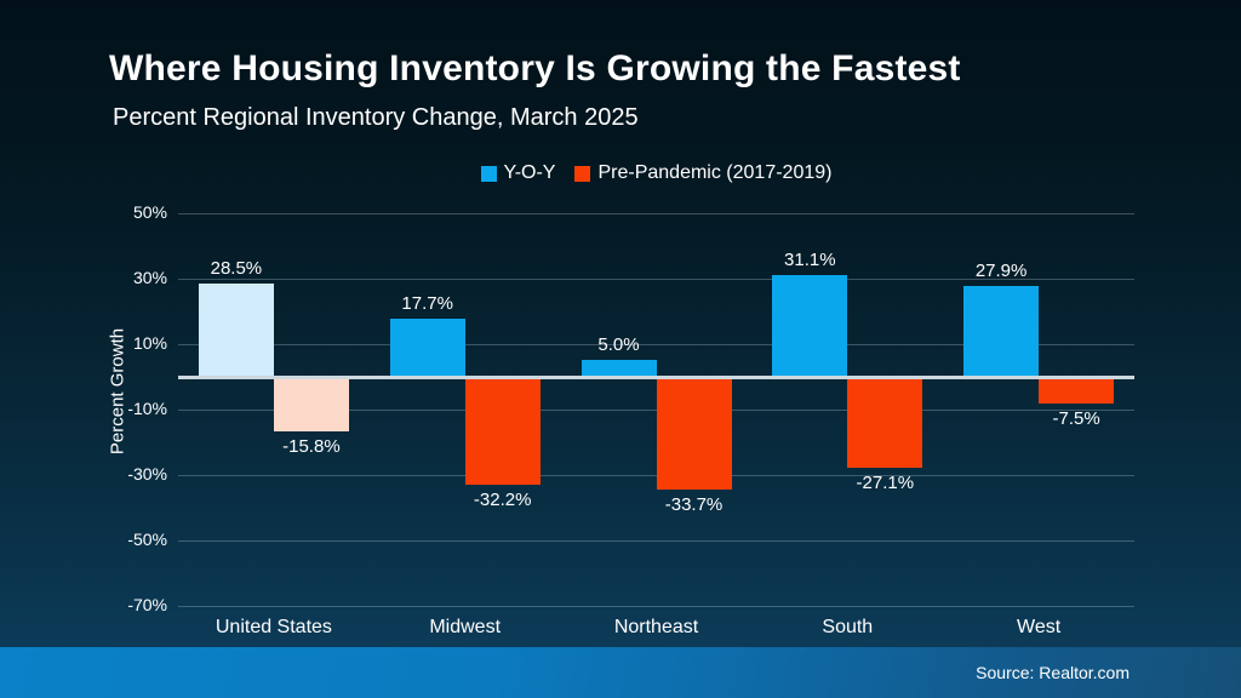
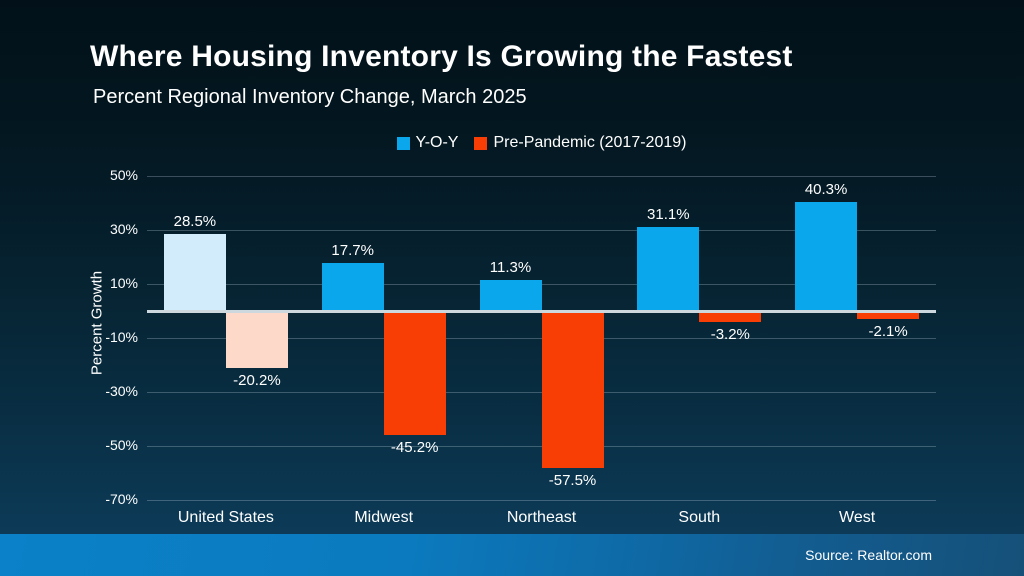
Pre-Pandemic (2017-2019)/United States: -15.8% -> -20.2%
Pre-Pandemic (2017-2019)/Midwest: -32.2% -> -45.2%
Y-O-Y/Northeast: 5.0% -> 11.3%
Pre-Pandemic (2017-2019)/Northeast: -33.7% -> -57.5%
Pre-Pandemic (2017-2019)/South: -27.1% -> -3.2%
Y-O-Y/West: 27.9% -> 40.3%
Pre-Pandemic (2017-2019)/West: -7.5% -> -2.1%
